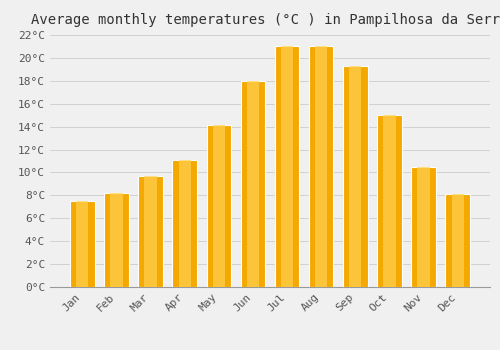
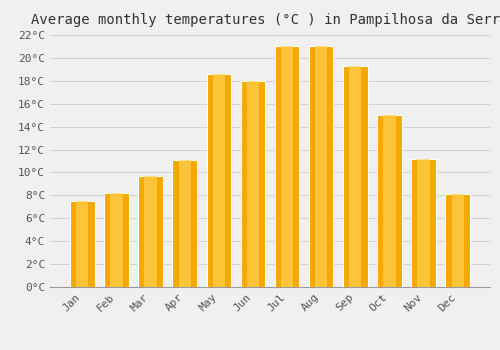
May: 14.1°C -> 18.6°C
Nov: 10.5°C -> 11.2°C
